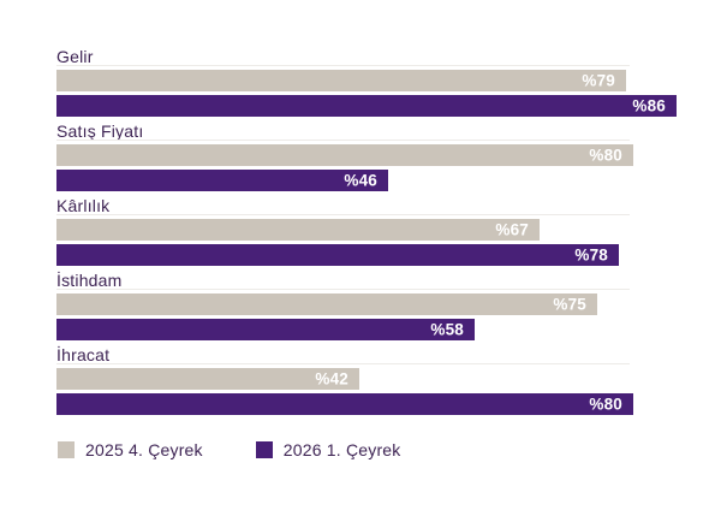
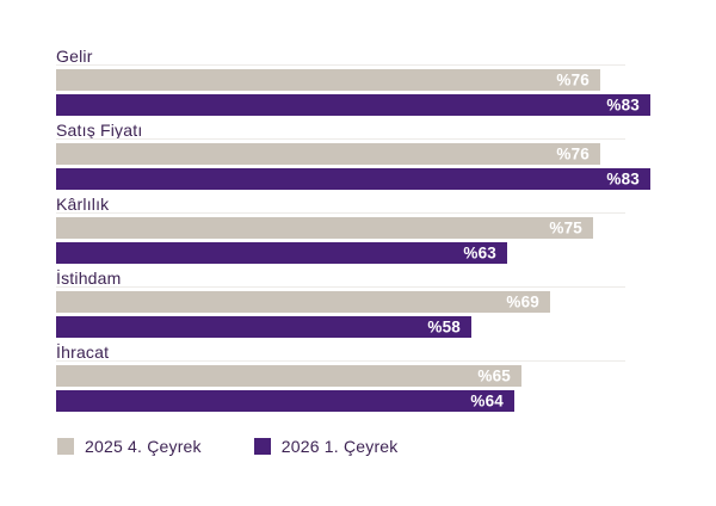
2025 4. Çeyrek/Gelir: 79 -> 76
2026 1. Çeyrek/Gelir: 86 -> 83
2025 4. Çeyrek/Satış Fiyatı: 80 -> 76
2026 1. Çeyrek/Satış Fiyatı: 46 -> 83
2025 4. Çeyrek/Kârlılık: 67 -> 75
2026 1. Çeyrek/Kârlılık: 78 -> 63
2025 4. Çeyrek/İstihdam: 75 -> 69
2025 4. Çeyrek/İhracat: 42 -> 65
2026 1. Çeyrek/İhracat: 80 -> 64
